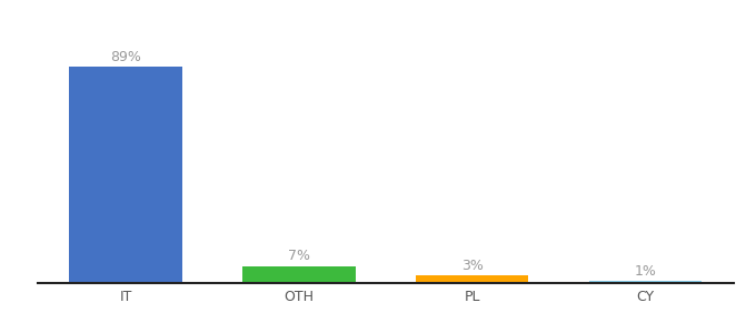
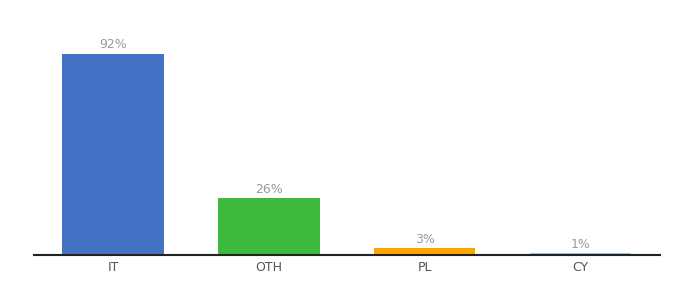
IT: 89% -> 92%
OTH: 7% -> 26%
